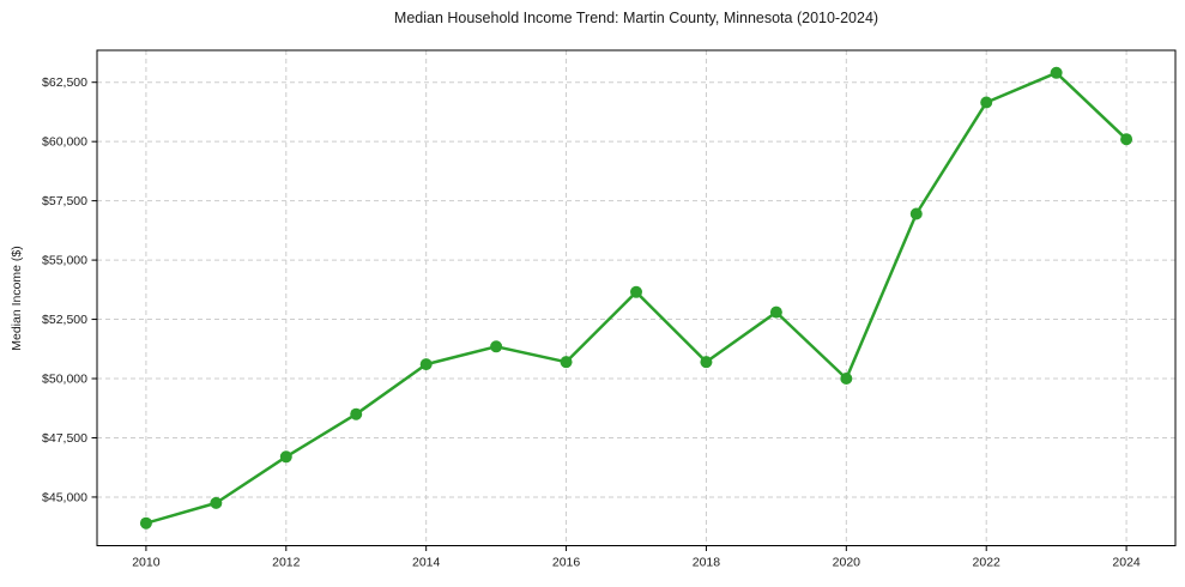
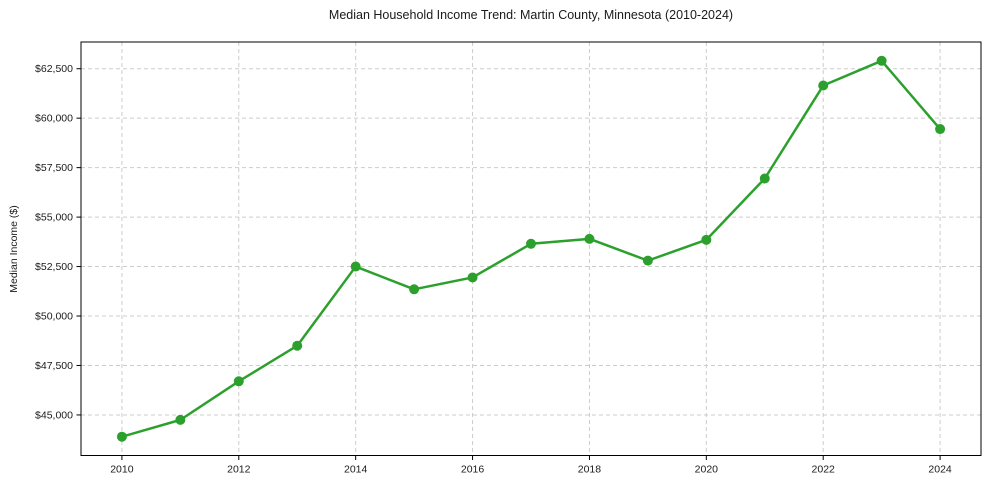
2014: $50600 -> $52500
2016: $50700 -> $52000
2018: $50700 -> $53900
2020: $50000 -> $53800
2024: $60100 -> $59400
